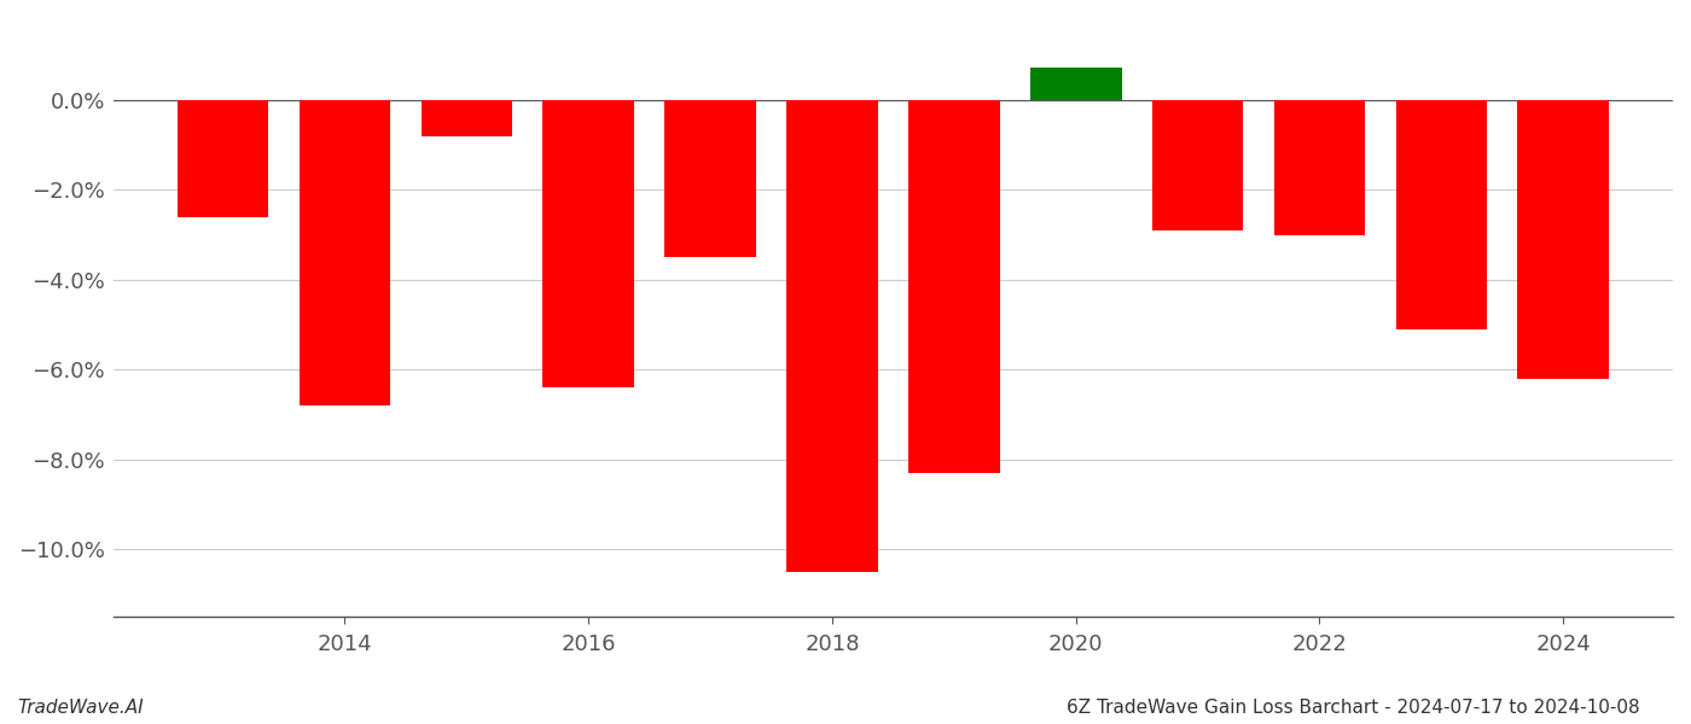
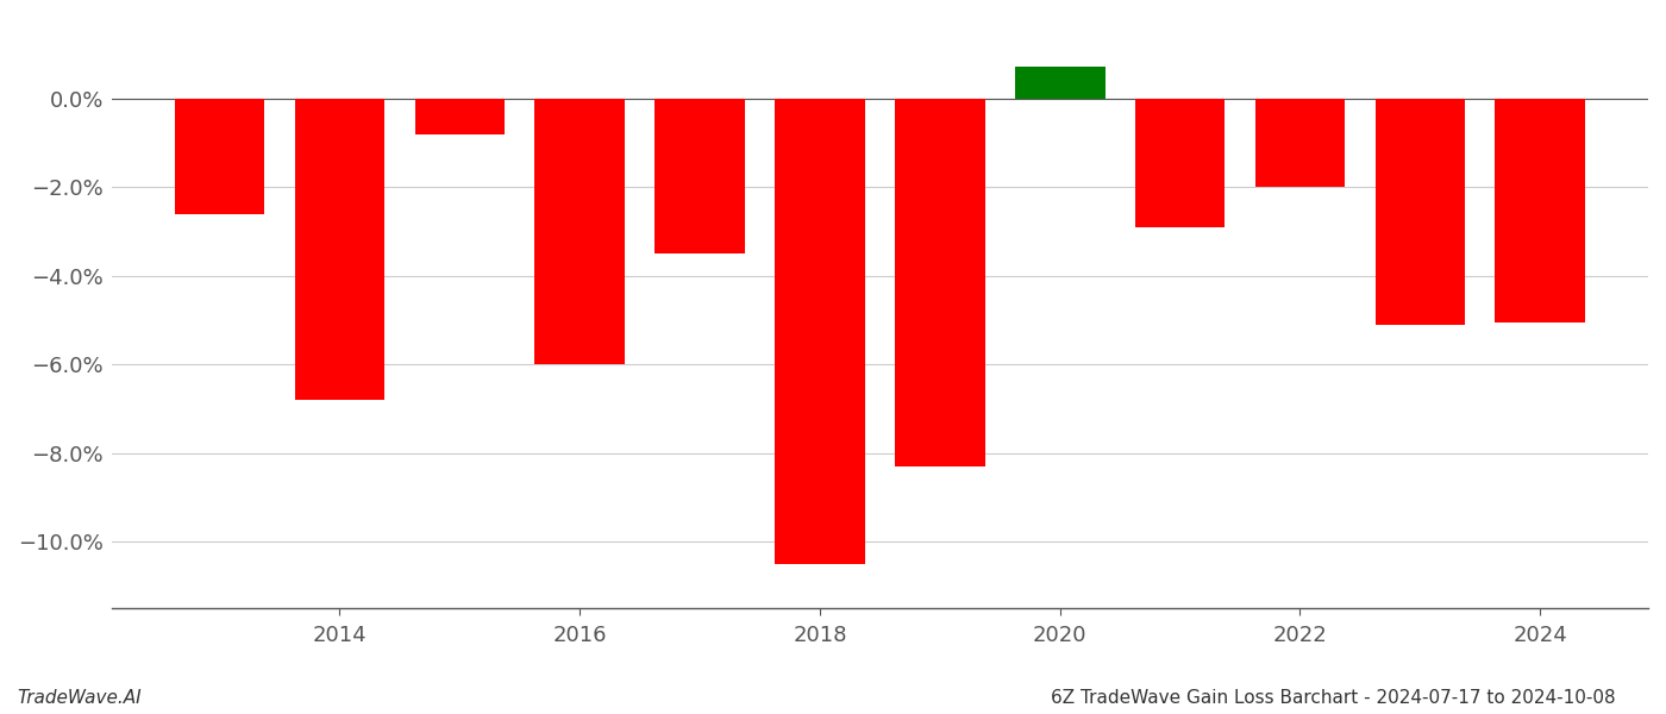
2016: -6.40% -> -6.00%
2022: -3.00% -> -2.00%
2024: -6.20% -> -5.05%
